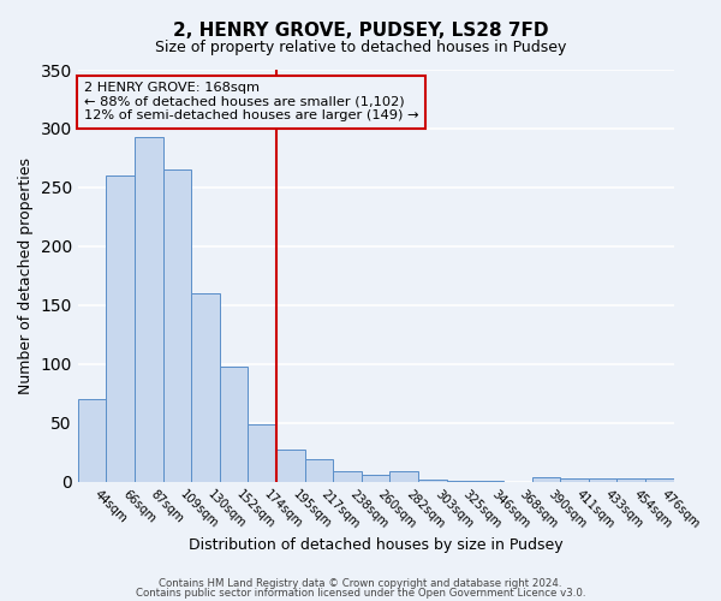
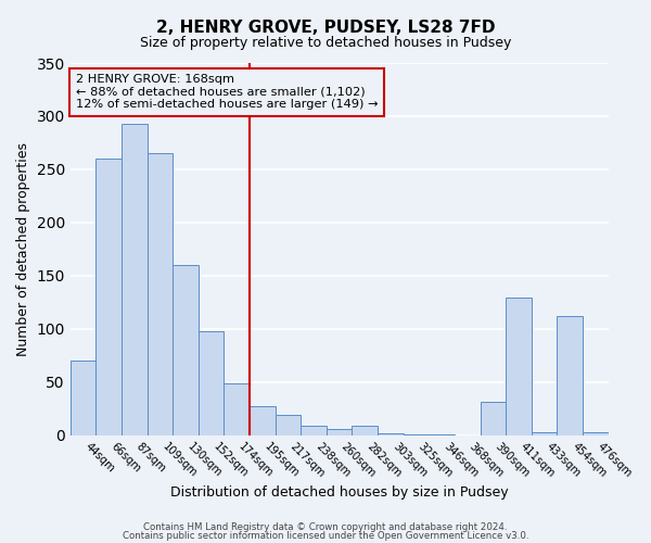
390sqm: 4 -> 32
411sqm: 3 -> 130
454sqm: 3 -> 112
